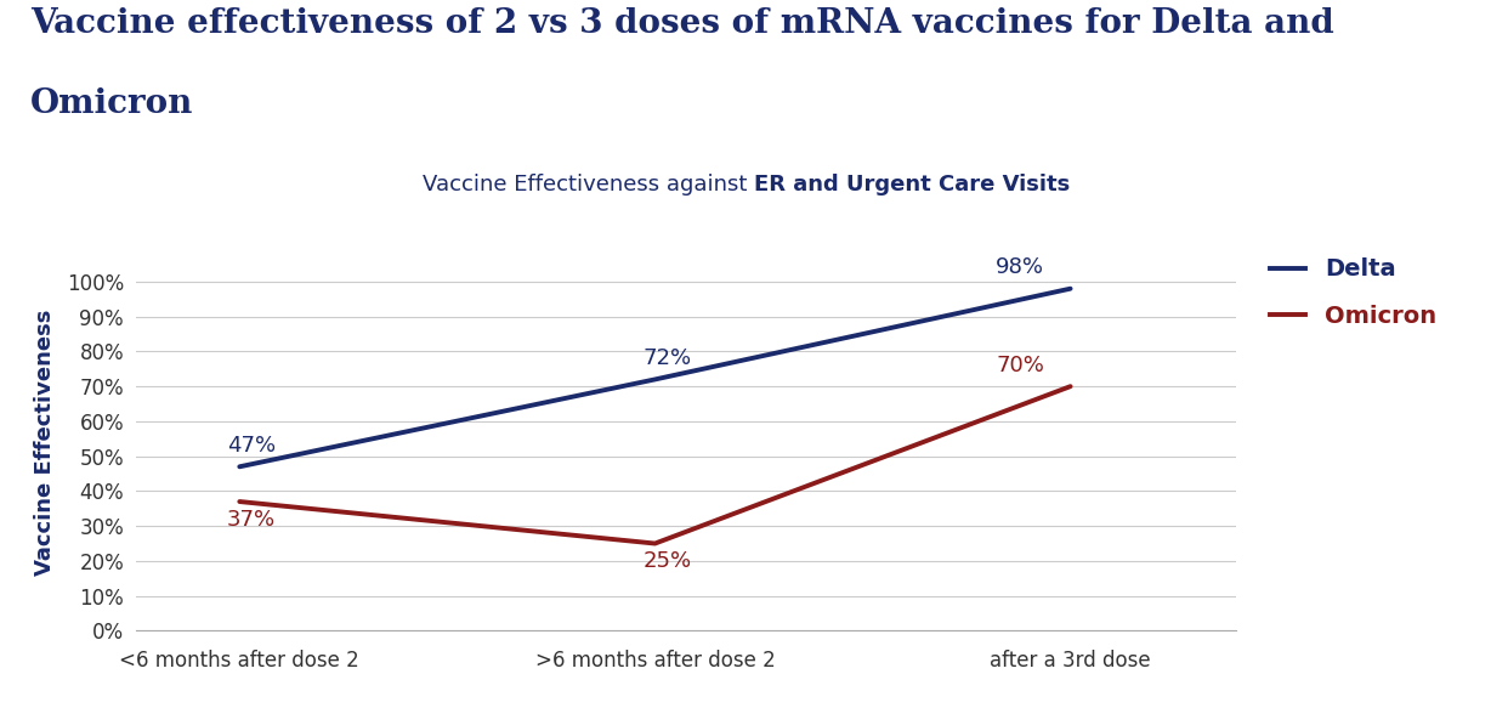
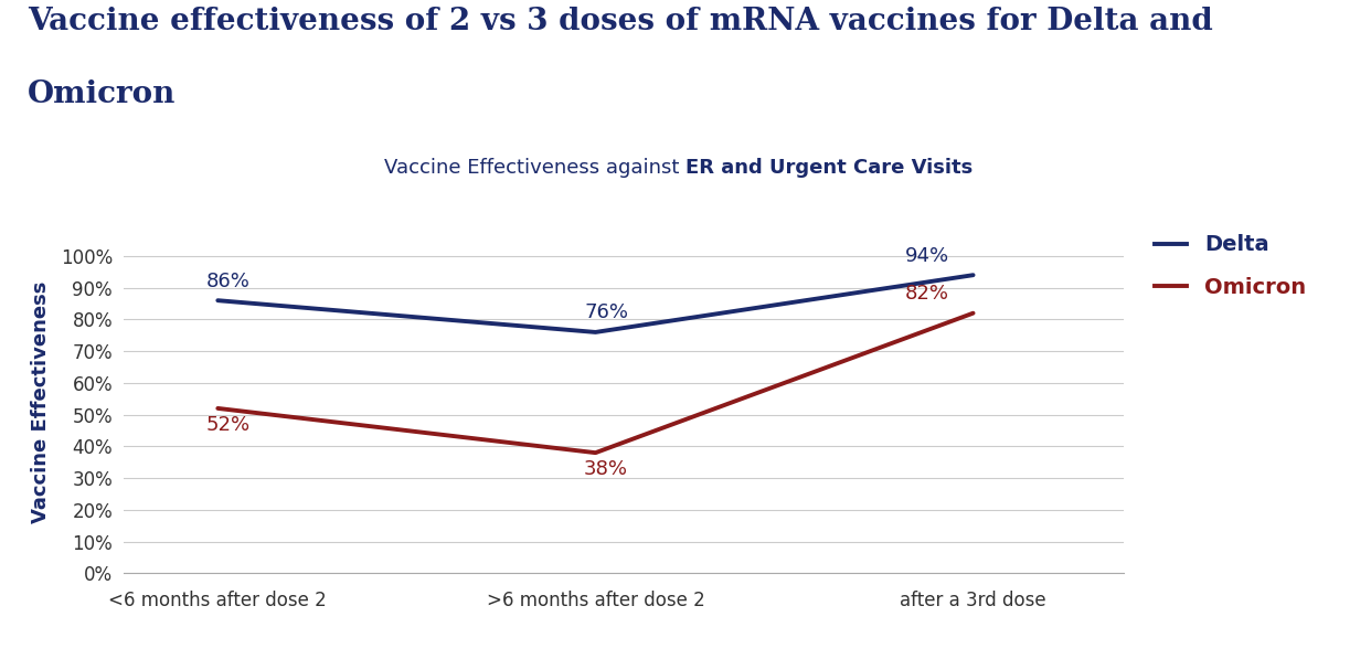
Delta/<6 months after dose 2: 47% -> 86%
Omicron/<6 months after dose 2: 37% -> 52%
Delta/>6 months after dose 2: 72% -> 76%
Omicron/>6 months after dose 2: 25% -> 38%
Delta/after a 3rd dose: 98% -> 94%
Omicron/after a 3rd dose: 70% -> 82%
